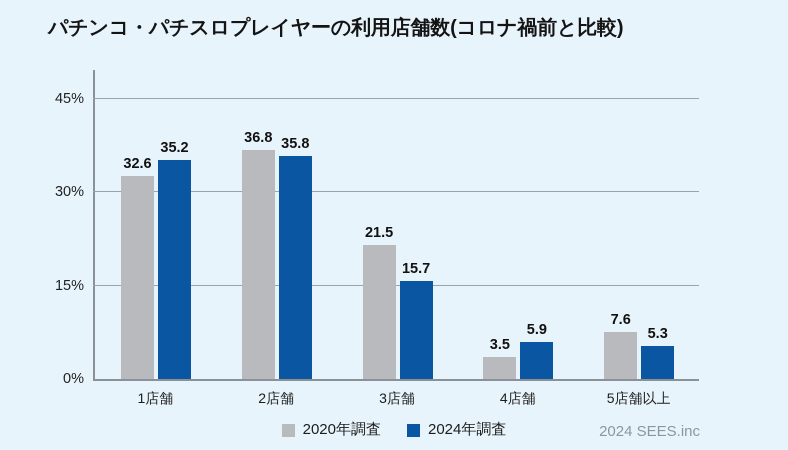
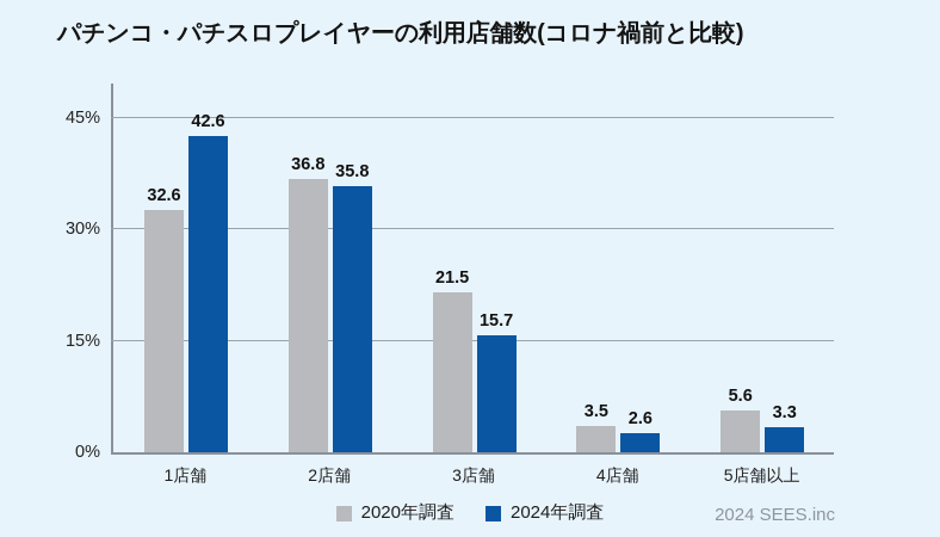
2024年調査/1店舗: 35.2 -> 42.6
2024年調査/4店舗: 5.9 -> 2.6
2020年調査/5店舗以上: 7.6 -> 5.6
2024年調査/5店舗以上: 5.3 -> 3.3
